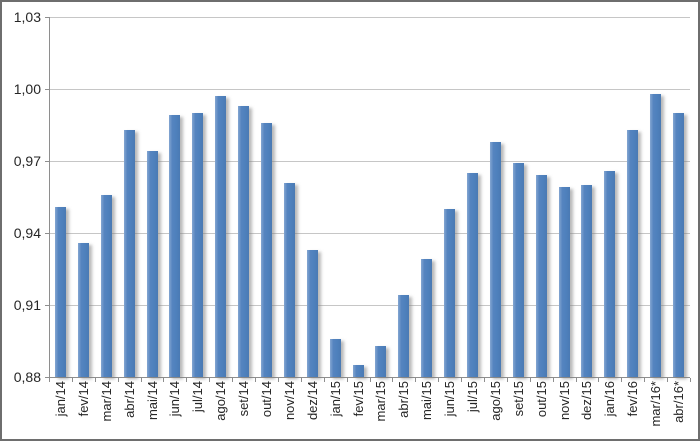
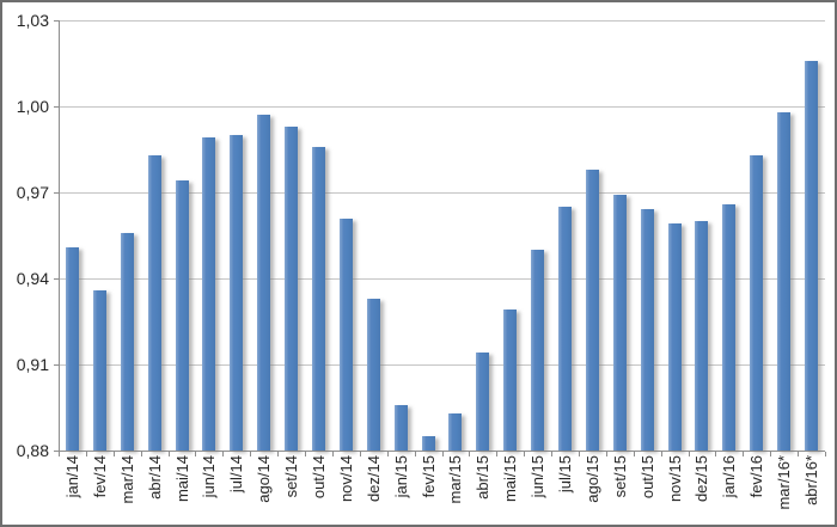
abr/16*: 0,99 -> 1,02
